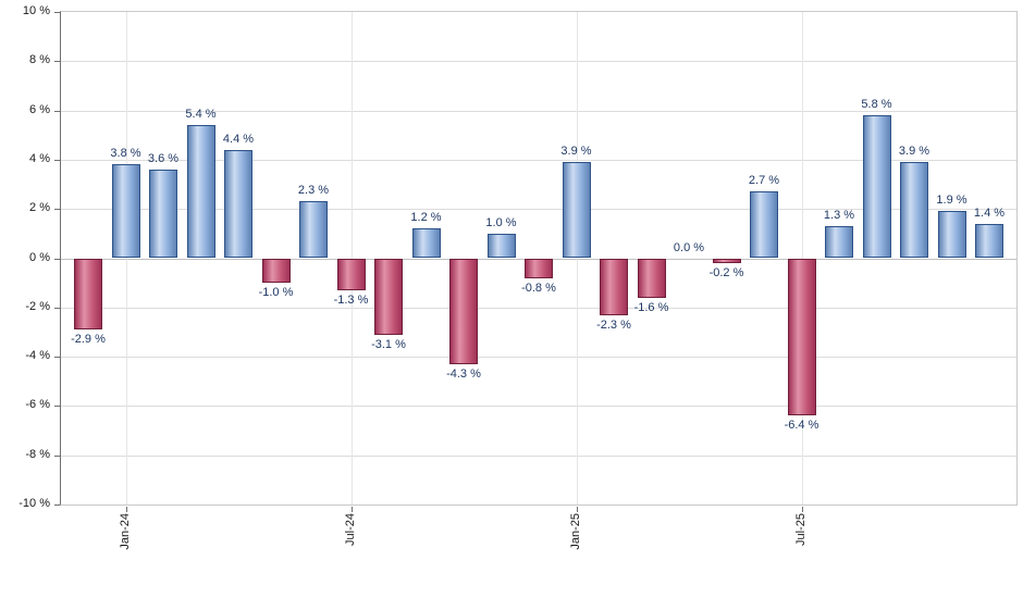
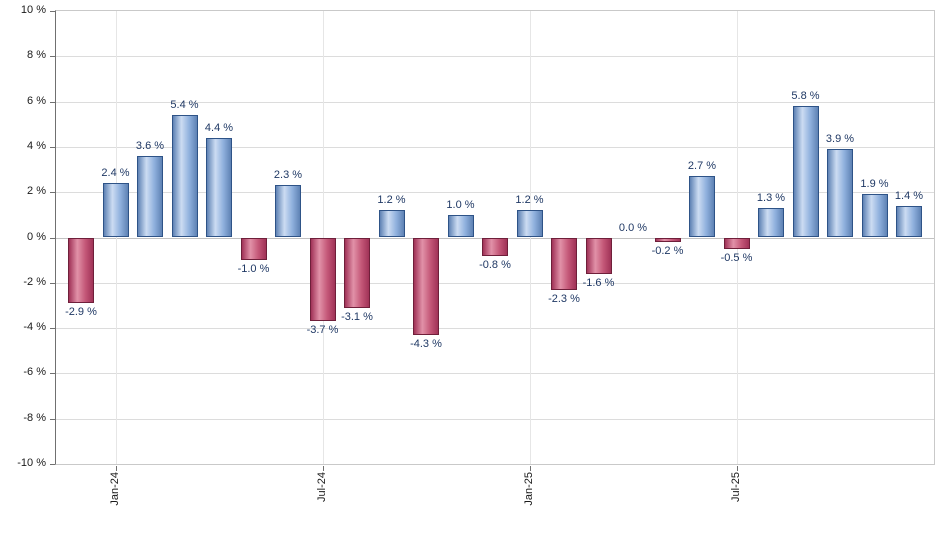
Jan-24: 3.8 -> 2.4
Jul-24: -1.3 -> -3.7
Jan-25: 3.9 -> 1.2
Jul-25: -6.4 -> -0.5
